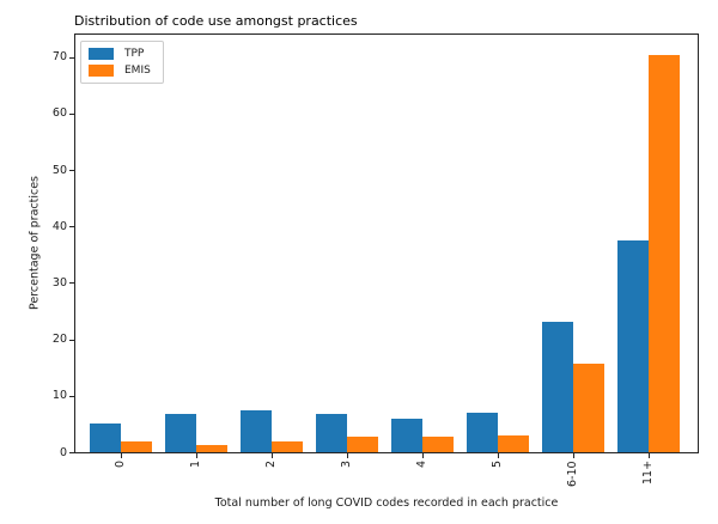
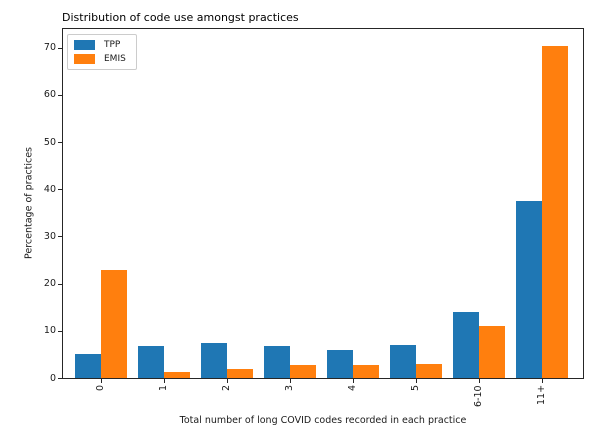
EMIS/0: 2 -> 23
TPP/6-10: 23 -> 14
EMIS/6-10: 16 -> 11
